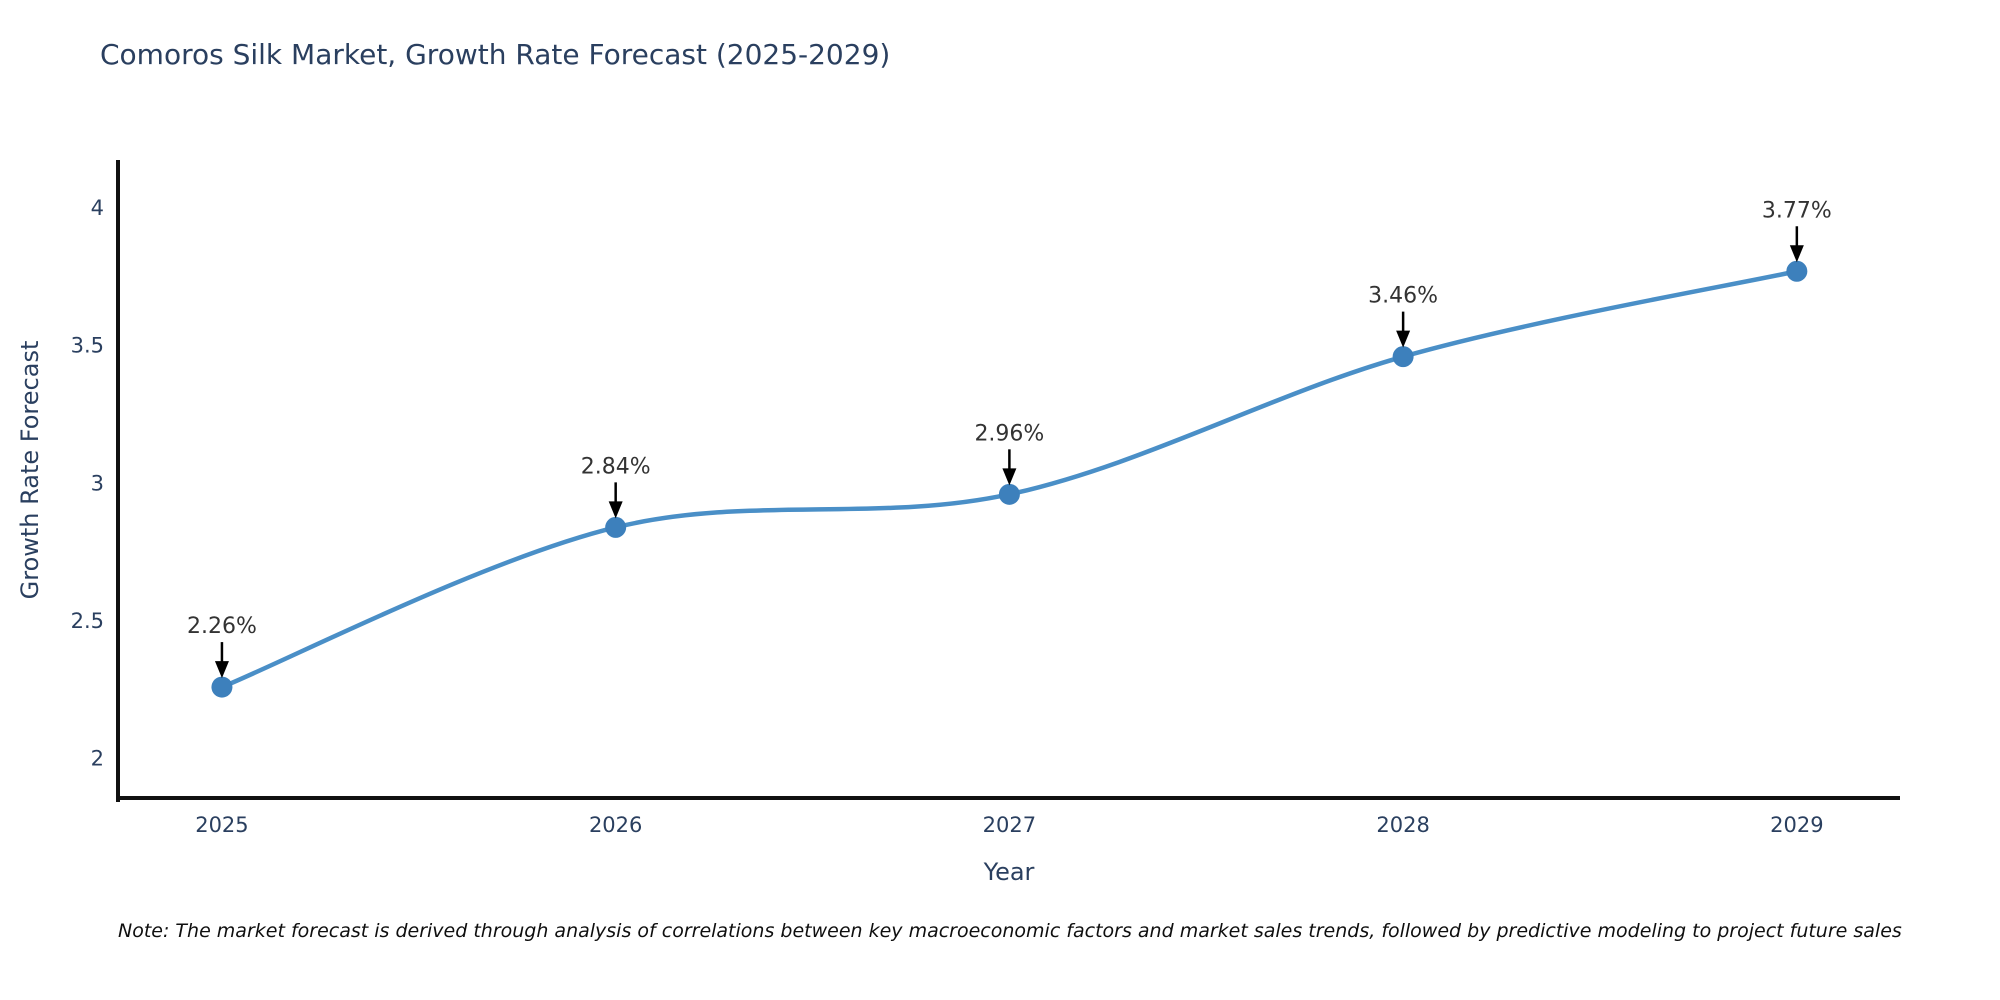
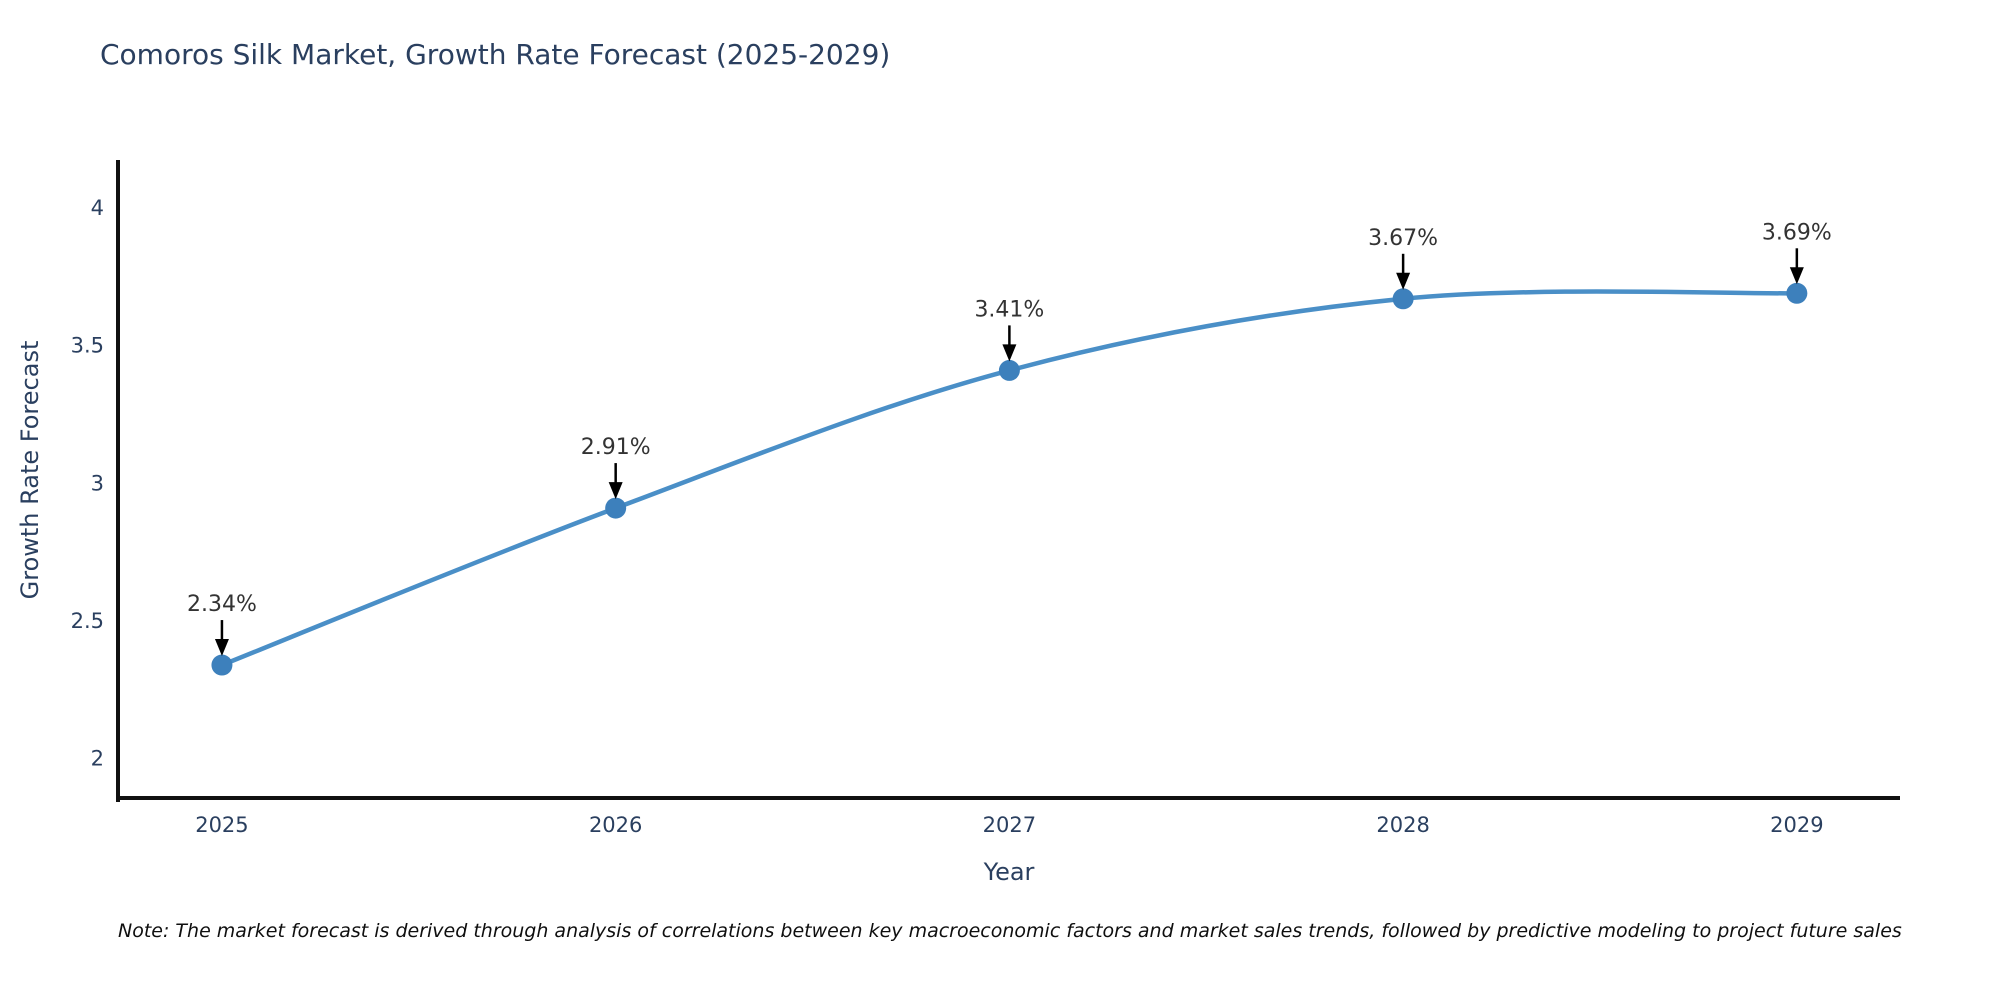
2025: 2.26% -> 2.34%
2026: 2.84% -> 2.91%
2027: 2.96% -> 3.41%
2028: 3.46% -> 3.67%
2029: 3.77% -> 3.69%
